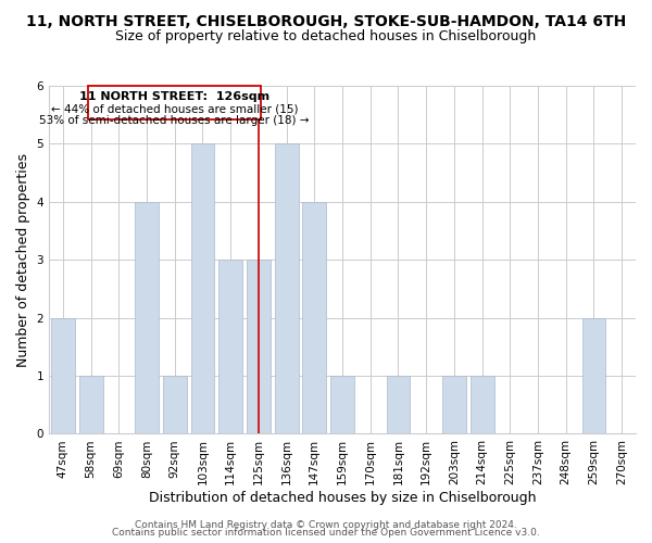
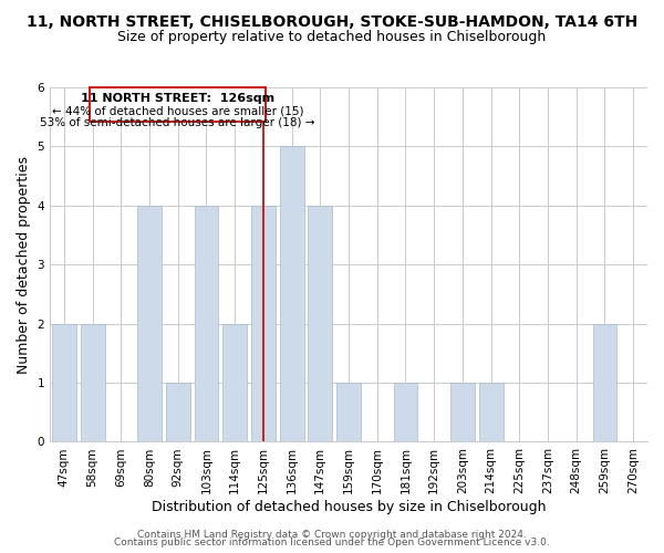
58sqm: 1 -> 2
103sqm: 5 -> 4
114sqm: 3 -> 2
125sqm: 3 -> 4
